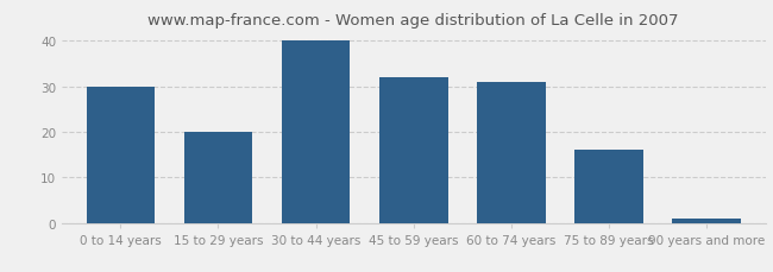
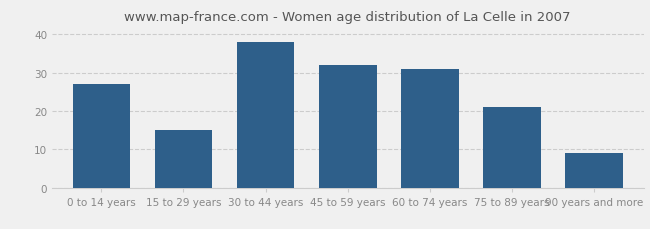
0 to 14 years: 30 -> 27
15 to 29 years: 20 -> 15
30 to 44 years: 40 -> 38
75 to 89 years: 16 -> 21
90 years and more: 1 -> 9
